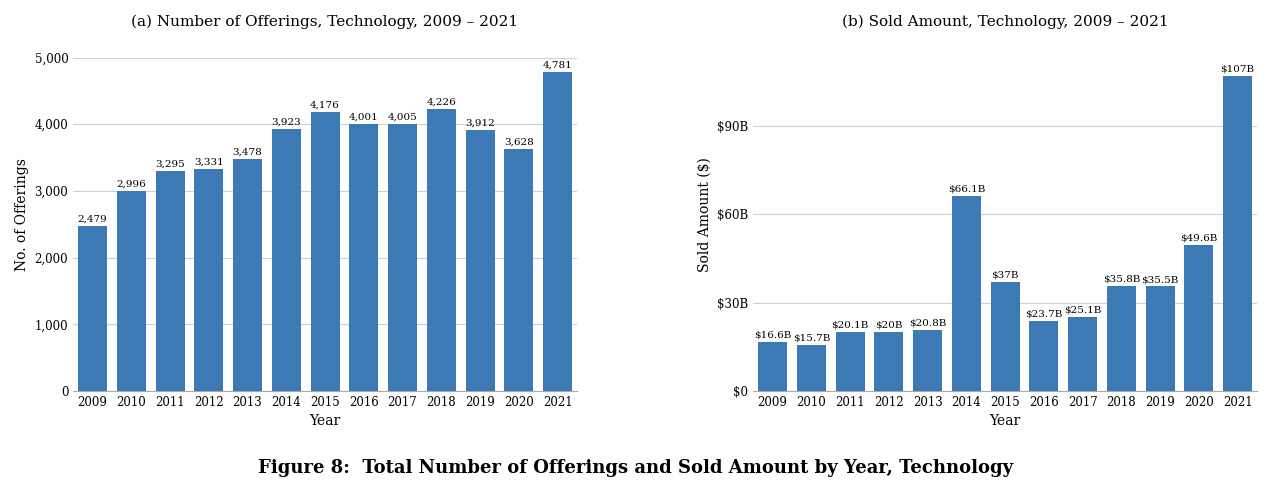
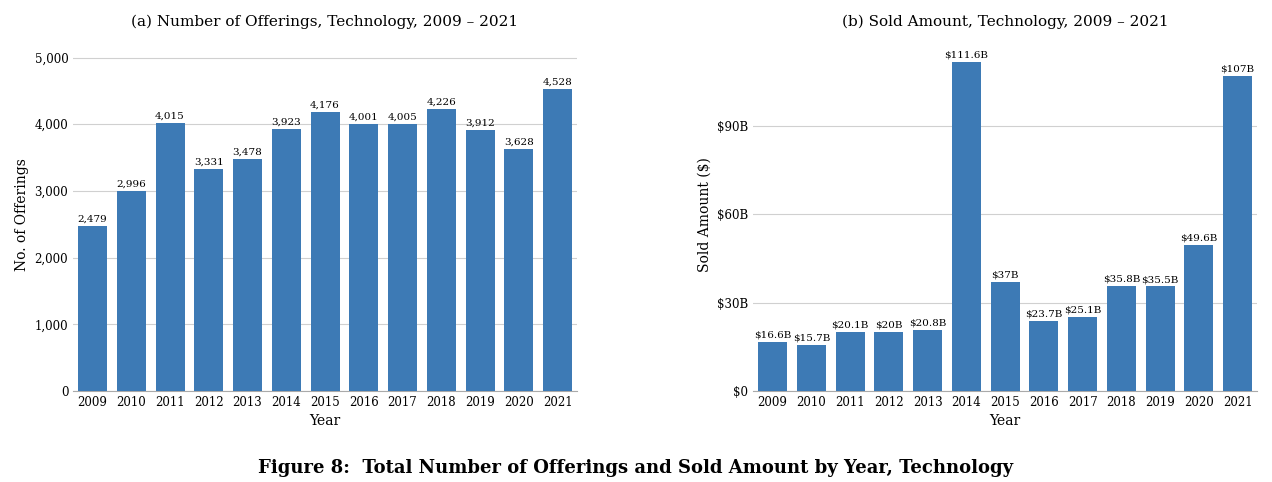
(a) Number of Offerings, Technology, 2009 – 2021/2011: 3,295 -> 4,015
(a) Number of Offerings, Technology, 2009 – 2021/2021: 4,781 -> 4,528
(b) Sold Amount, Technology, 2009 – 2021/2014: $66.1B -> $111.6B
